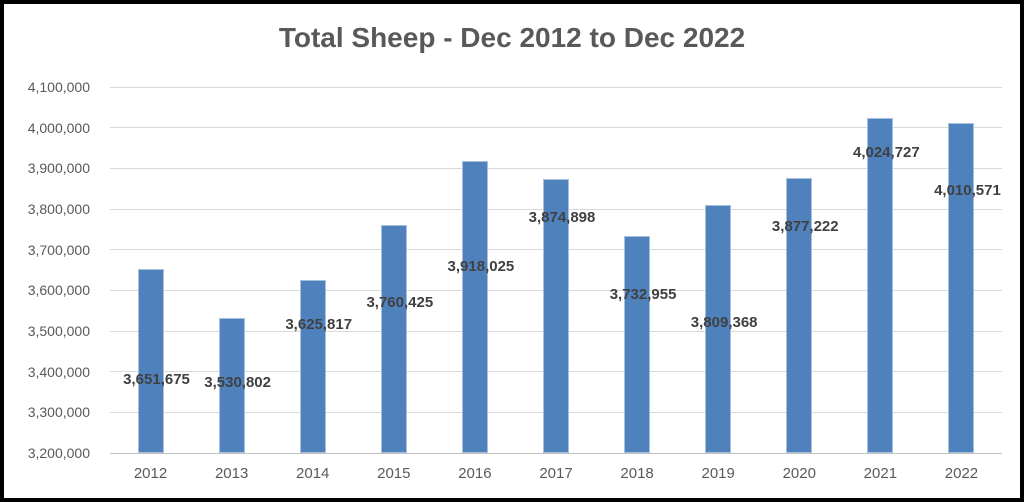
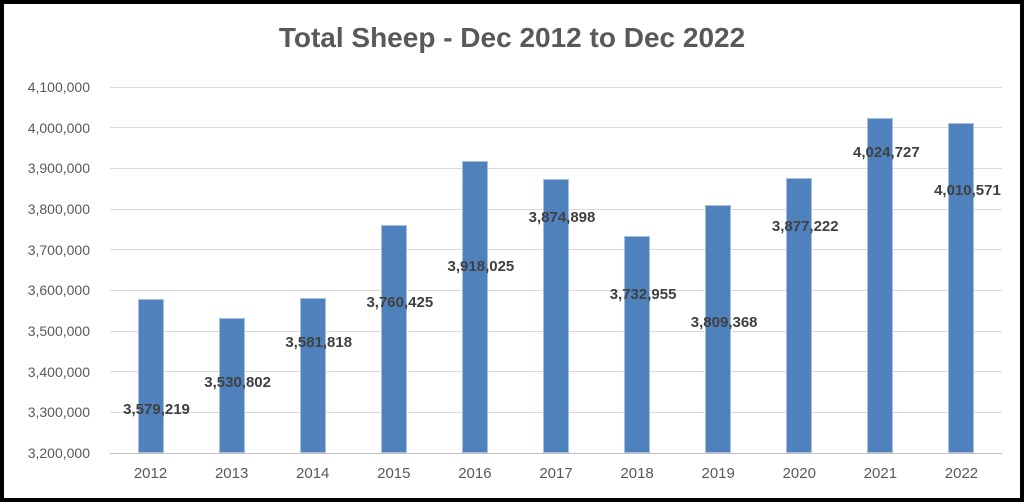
2012: 3,651,675 -> 3,579,219
2014: 3,625,817 -> 3,581,818
